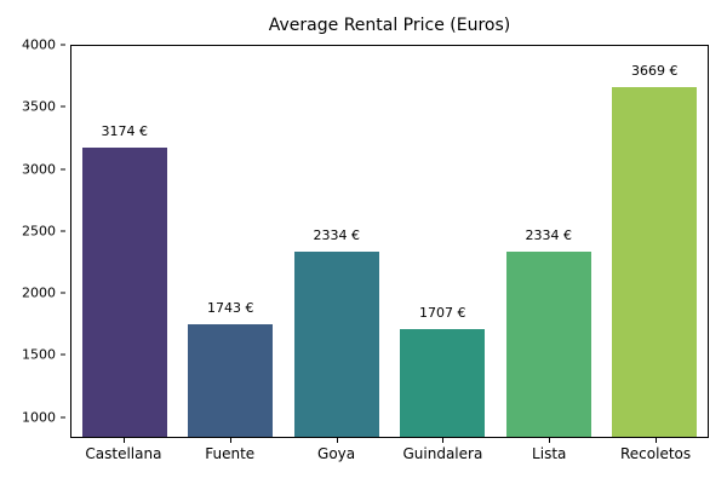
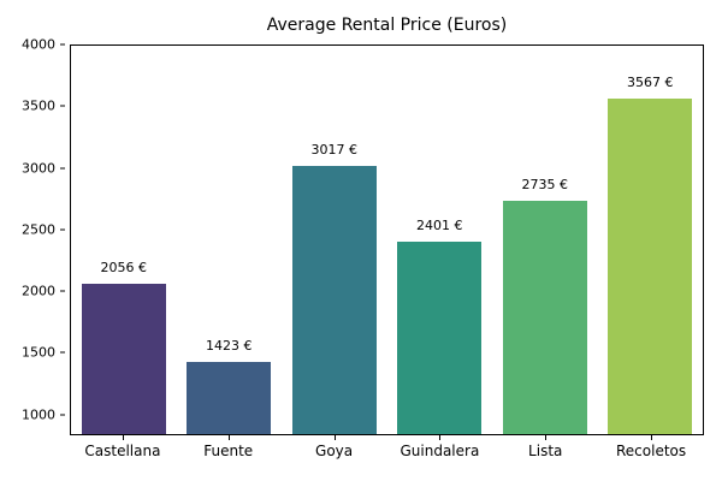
Castellana: 3174 -> 2056
Fuente: 1743 -> 1423
Goya: 2334 -> 3017
Guindalera: 1707 -> 2401
Lista: 2334 -> 2735
Recoletos: 3669 -> 3567
